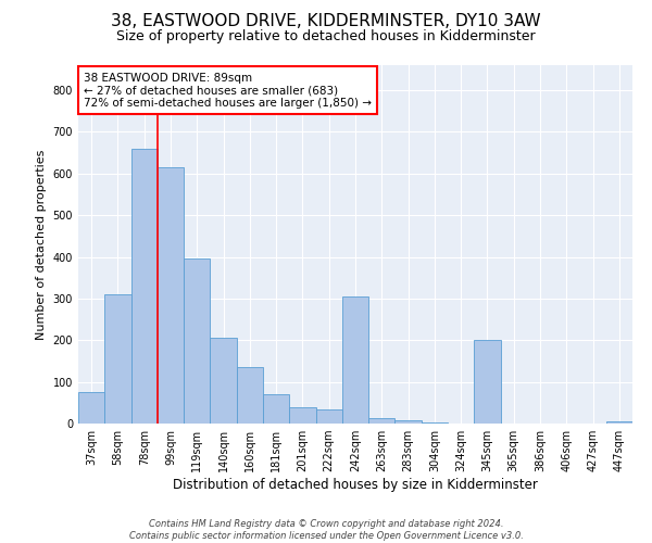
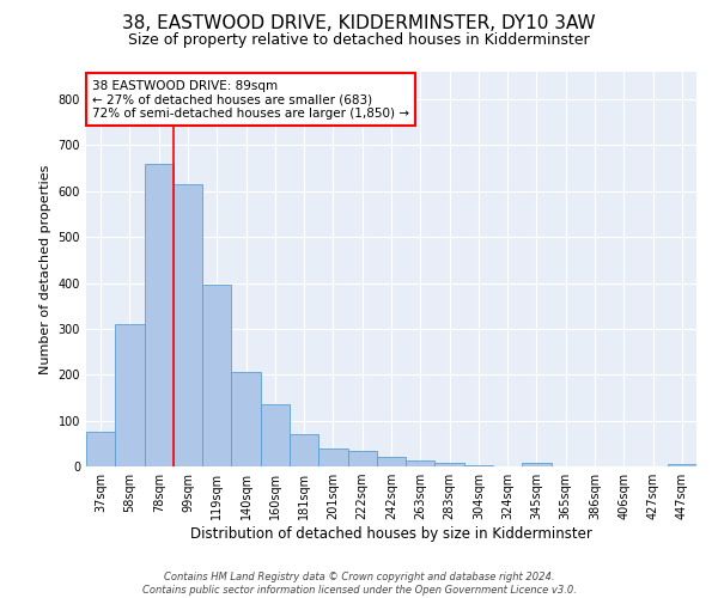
242sqm: 305 -> 20
345sqm: 200 -> 7
